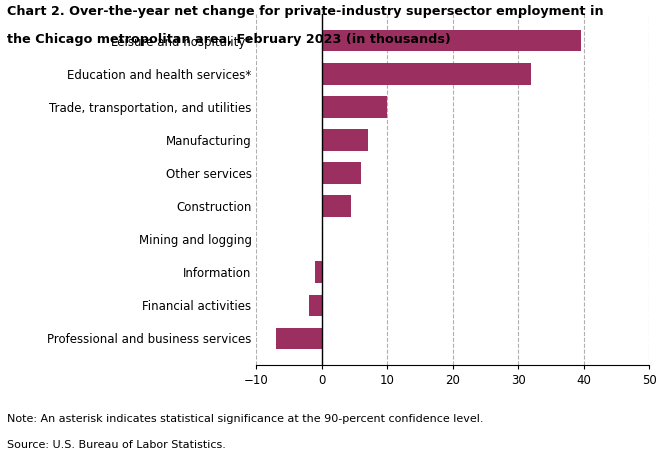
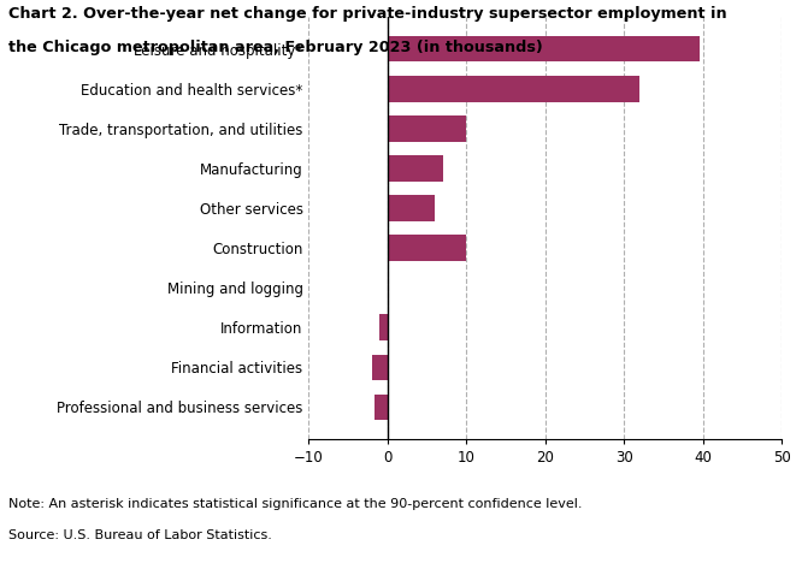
Construction: 4.5 -> 10.0
Professional and business services: -7.0 -> -1.6
